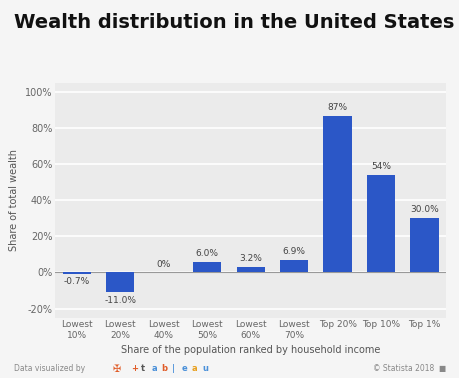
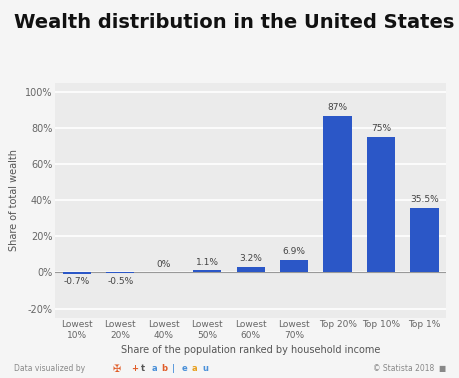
Lowest 20%: -11.0% -> -0.5%
Lowest 50%: 6.0% -> 1.1%
Top 10%: 54% -> 75%
Top 1%: 30.0% -> 35.5%
